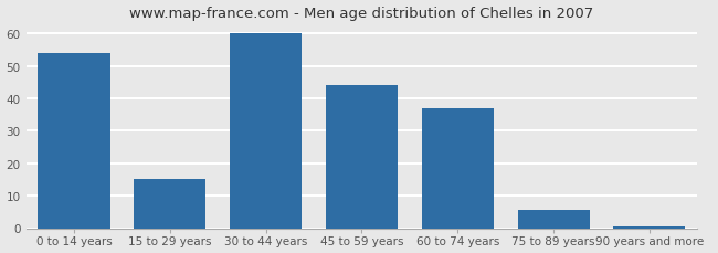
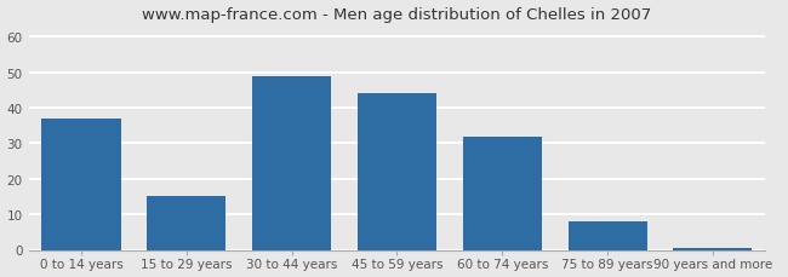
0 to 14 years: 54.0 -> 37.0
30 to 44 years: 60.0 -> 49.0
60 to 74 years: 37.0 -> 32.0
75 to 89 years: 5.5 -> 8.0
